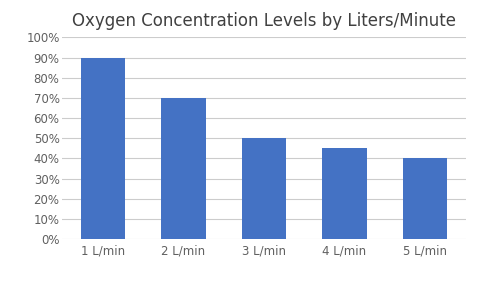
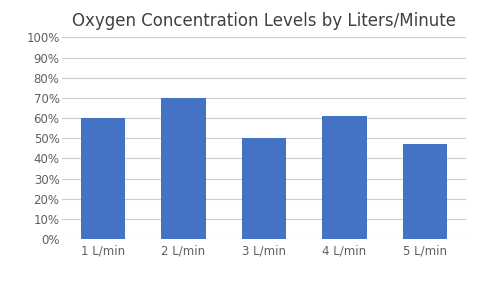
1 L/min: 90% -> 60%
4 L/min: 45% -> 61%
5 L/min: 40% -> 47%
